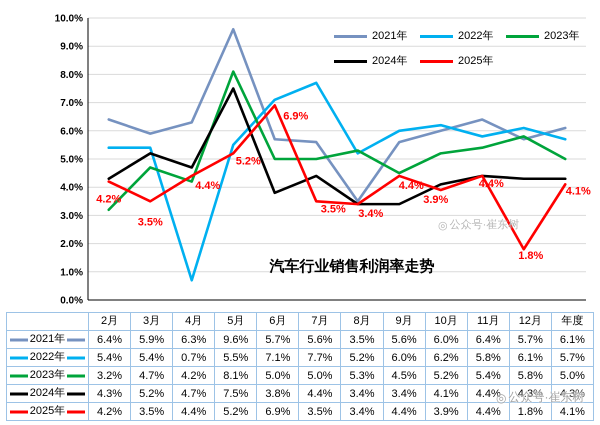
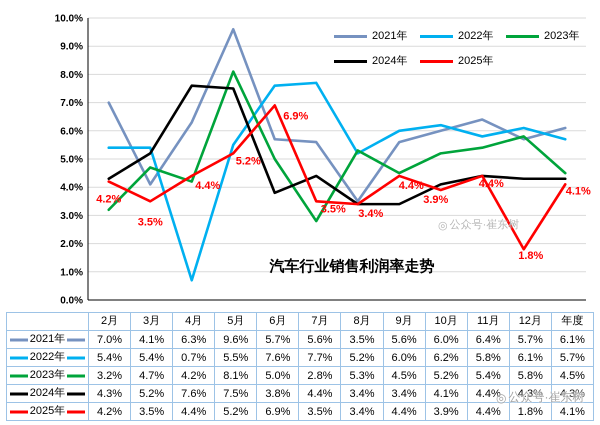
2021年/2月: 6.4% -> 7.0%
2021年/3月: 5.9% -> 4.1%
2024年/4月: 4.7% -> 7.6%
2022年/6月: 7.1% -> 7.6%
2023年/7月: 5.0% -> 2.8%
2023年/年度: 5.0% -> 4.5%
